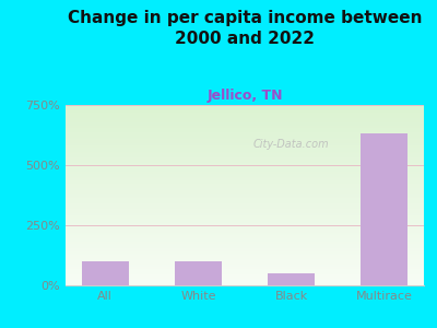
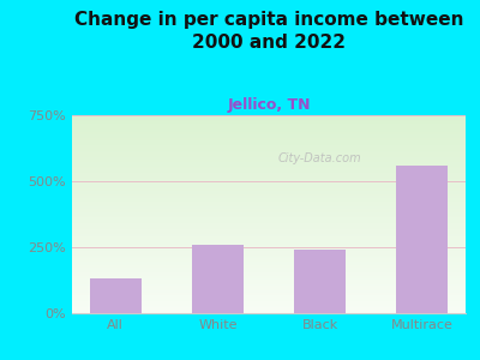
All: 100% -> 130%
White: 100% -> 260%
Black: 50% -> 240%
Multirace: 630% -> 560%
